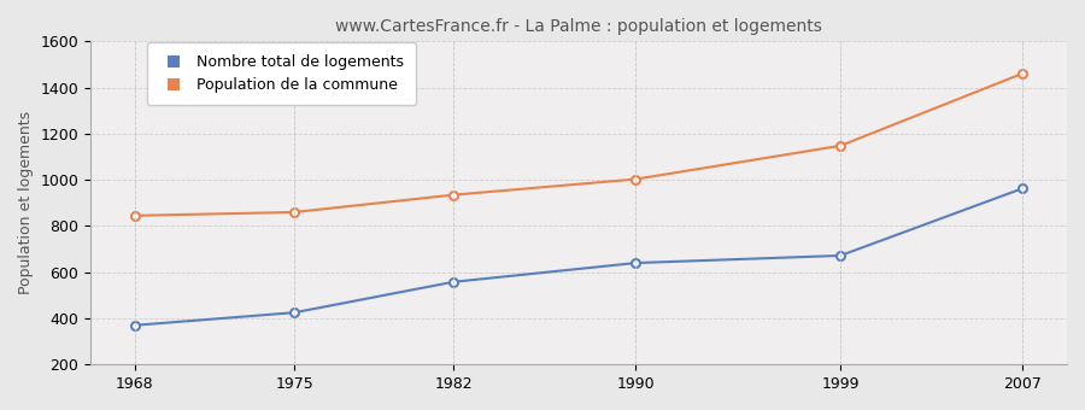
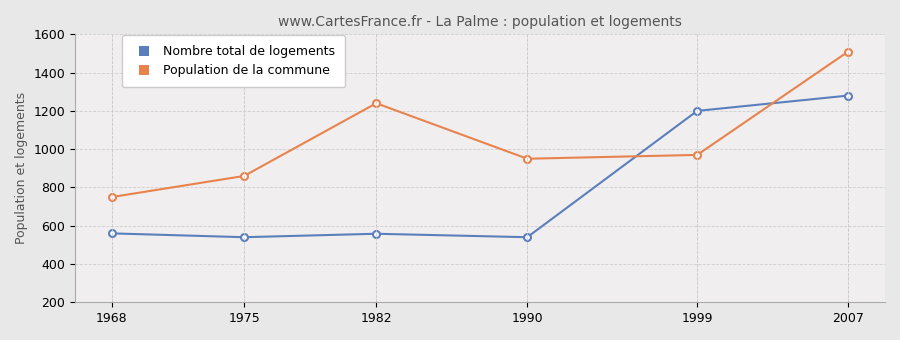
Nombre total de logements/1968: 370 -> 560
Population de la commune/1968: 840 -> 750
Nombre total de logements/1975: 420 -> 540
Population de la commune/1982: 940 -> 1240
Nombre total de logements/1990: 640 -> 540
Population de la commune/1990: 1000 -> 950
Nombre total de logements/1999: 670 -> 1200
Population de la commune/1999: 1150 -> 970
Nombre total de logements/2007: 960 -> 1280
Population de la commune/2007: 1460 -> 1510
